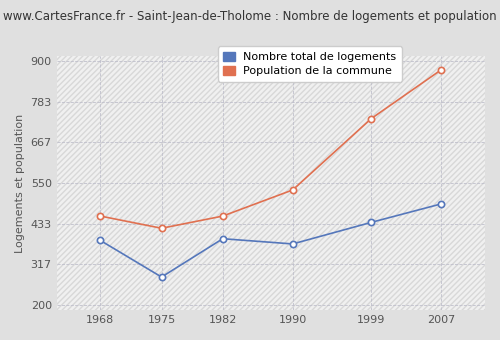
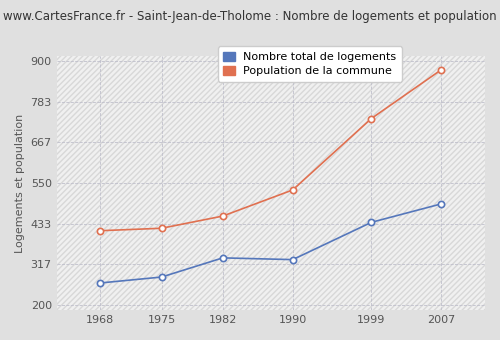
Nombre total de logements/1968: 385 -> 263
Population de la commune/1968: 455 -> 413
Nombre total de logements/1982: 390 -> 335
Nombre total de logements/1990: 375 -> 330
